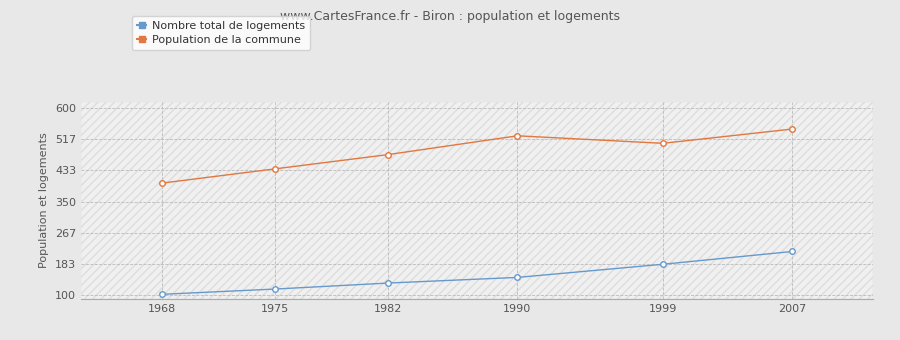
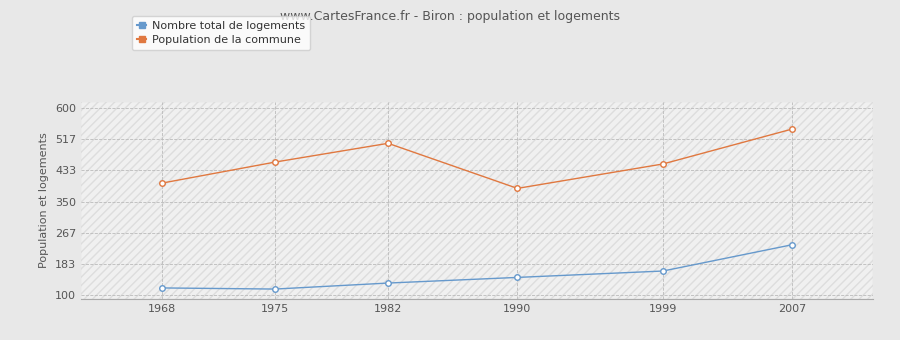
Nombre total de logements/1968: 103 -> 120
Population de la commune/1975: 437 -> 455
Population de la commune/1982: 475 -> 505
Population de la commune/1990: 525 -> 385
Nombre total de logements/1999: 183 -> 165
Population de la commune/1999: 505 -> 450
Nombre total de logements/2007: 217 -> 235
